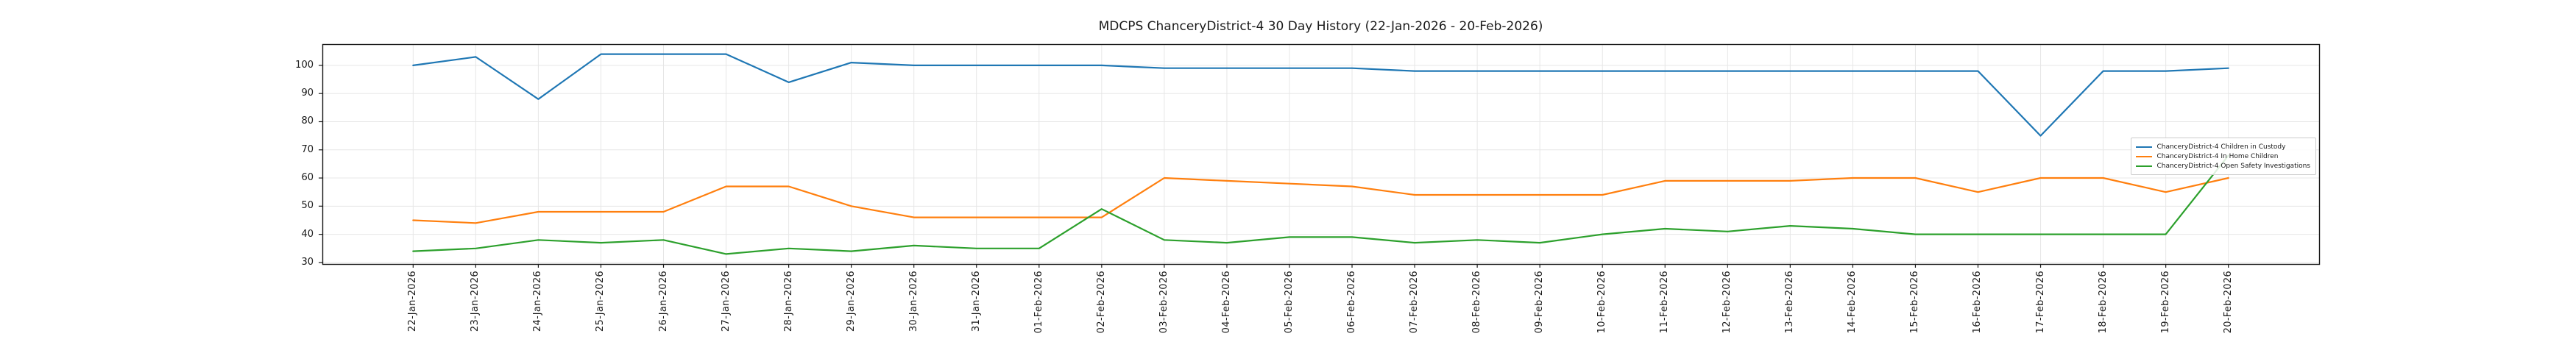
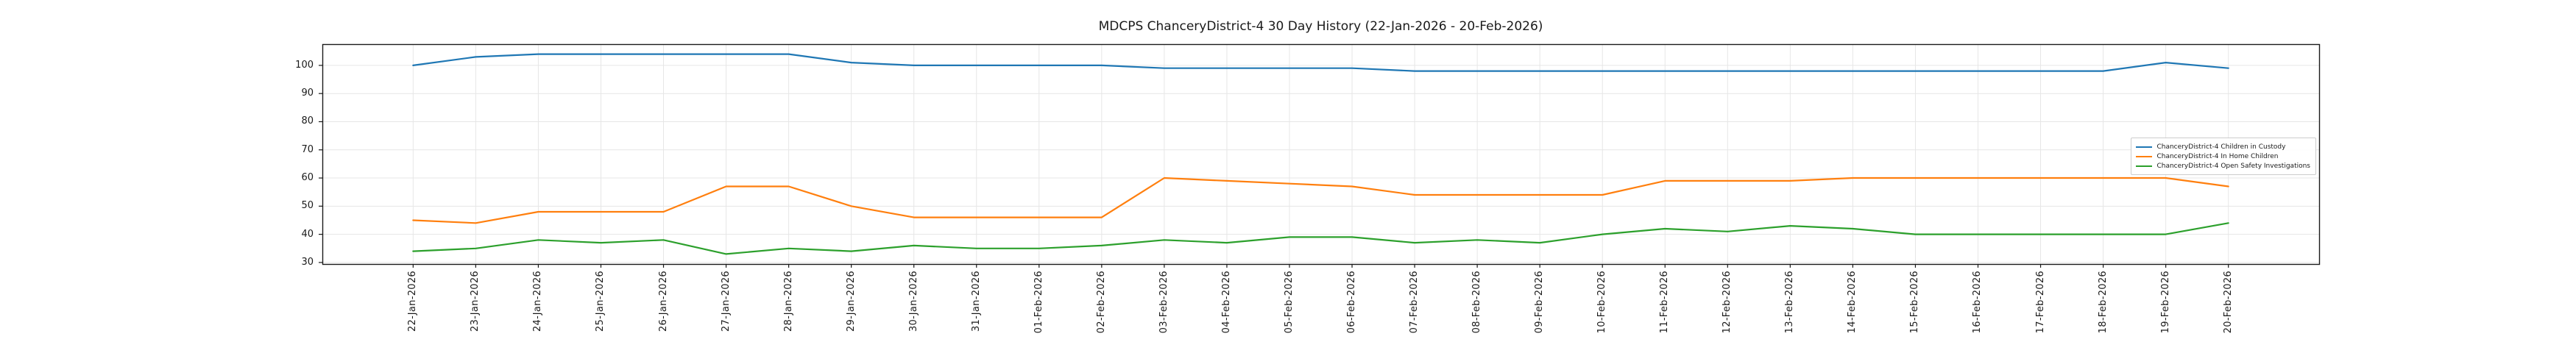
ChanceryDistrict-4 Children in Custody/24-Jan-2026: 88 -> 104
ChanceryDistrict-4 Children in Custody/28-Jan-2026: 94 -> 104
ChanceryDistrict-4 Open Safety Investigations/02-Feb-2026: 49 -> 36
ChanceryDistrict-4 In Home Children/16-Feb-2026: 55 -> 60
ChanceryDistrict-4 Children in Custody/17-Feb-2026: 75 -> 98
ChanceryDistrict-4 Children in Custody/19-Feb-2026: 98 -> 101
ChanceryDistrict-4 In Home Children/19-Feb-2026: 55 -> 60
ChanceryDistrict-4 In Home Children/20-Feb-2026: 60 -> 57
ChanceryDistrict-4 Open Safety Investigations/20-Feb-2026: 68 -> 44
